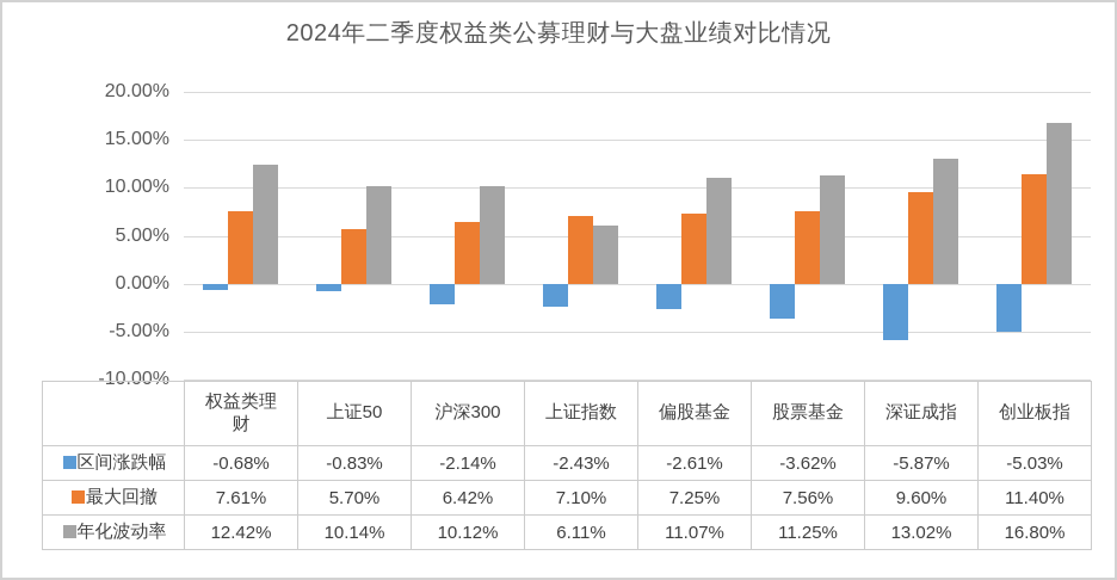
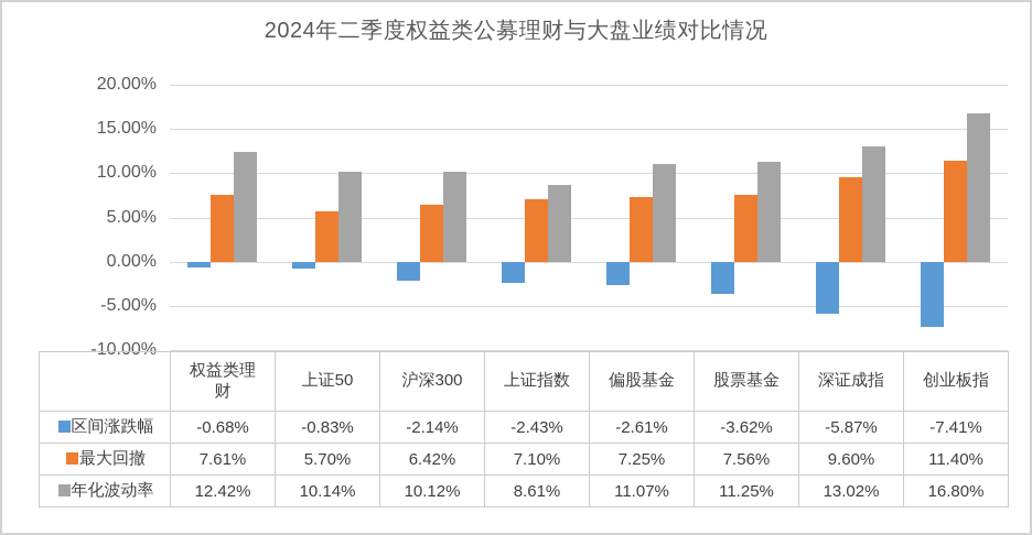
年化波动率/上证指数: 6.11% -> 8.61%
区间涨跌幅/创业板指: -5.03% -> -7.41%
